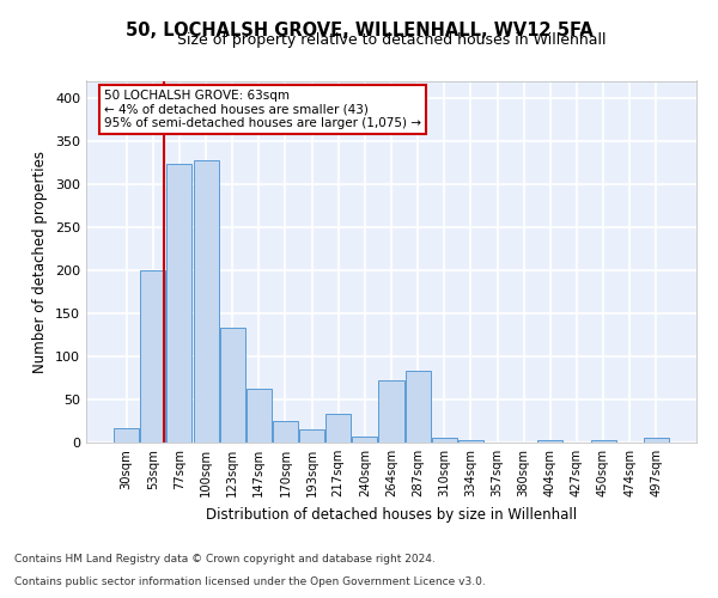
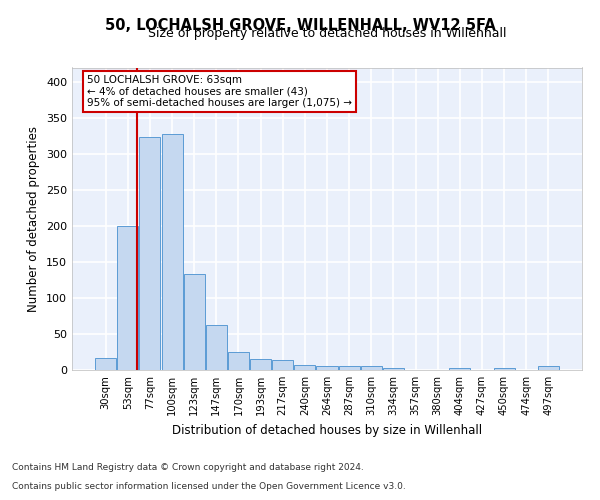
217sqm: 34 -> 14
264sqm: 72 -> 5
287sqm: 84 -> 5
